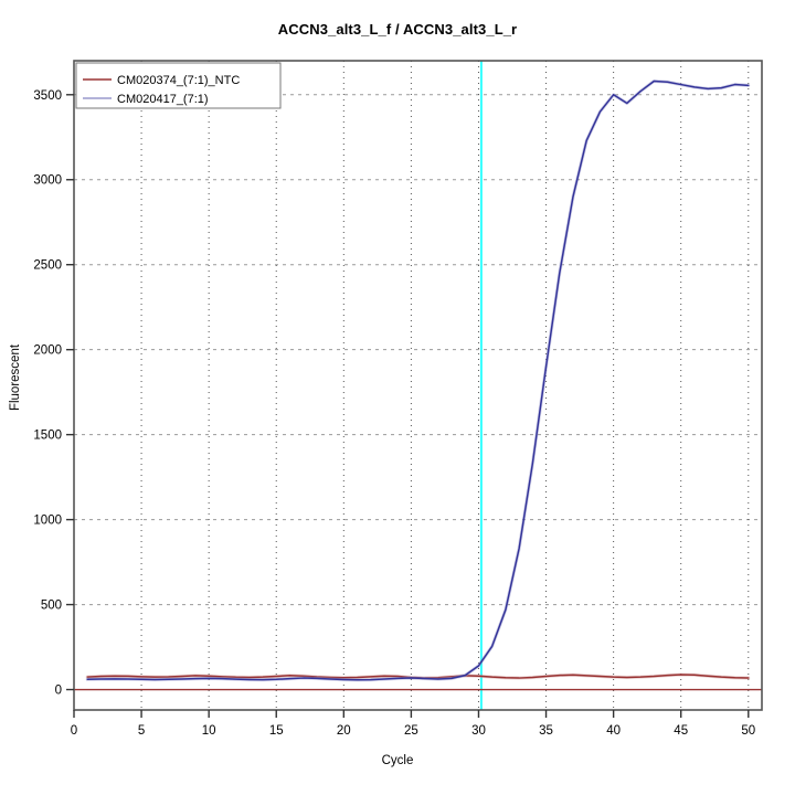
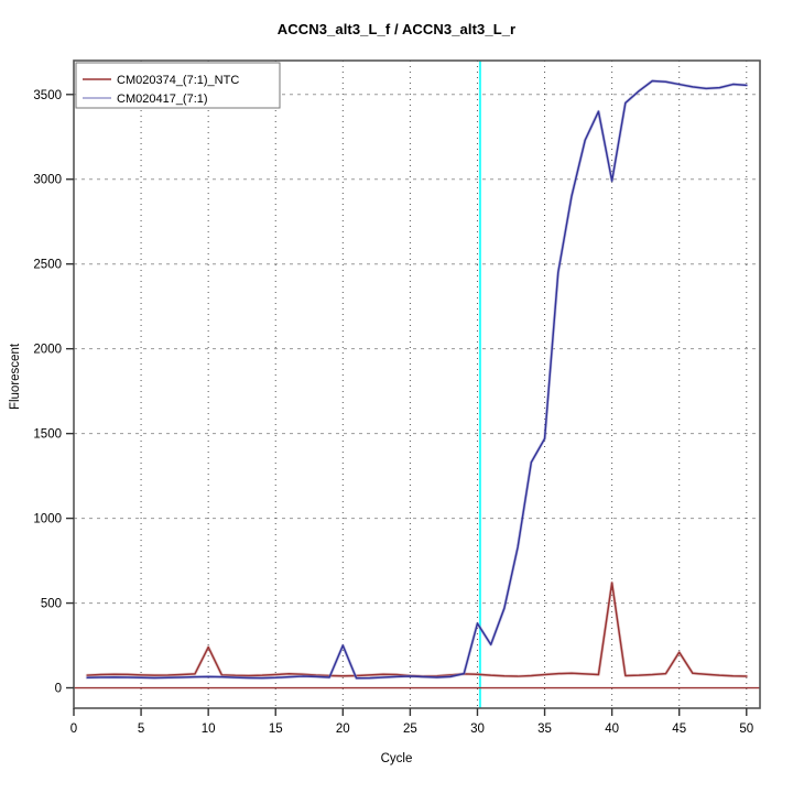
CM020374_(7:1)_NTC/10: 80 -> 240
CM020417_(7:1)/20: 60 -> 250
CM020417_(7:1)/30: 140 -> 380
CM020417_(7:1)/35: 1900 -> 1470
CM020374_(7:1)_NTC/40: 70 -> 620
CM020417_(7:1)/40: 3500 -> 2990
CM020374_(7:1)_NTC/45: 90 -> 210
